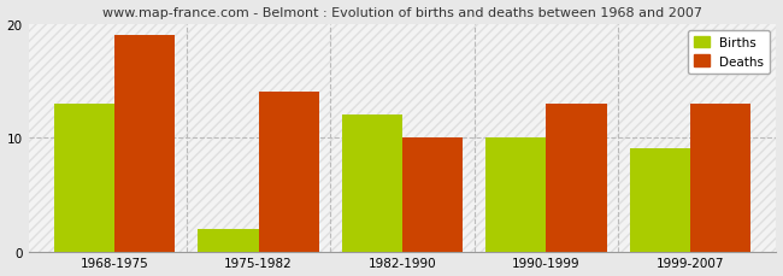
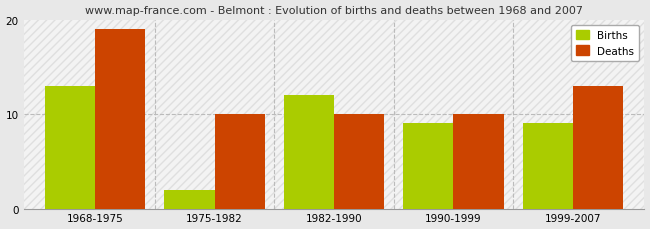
Deaths/1975-1982: 14 -> 10
Births/1990-1999: 10 -> 9
Deaths/1990-1999: 13 -> 10
